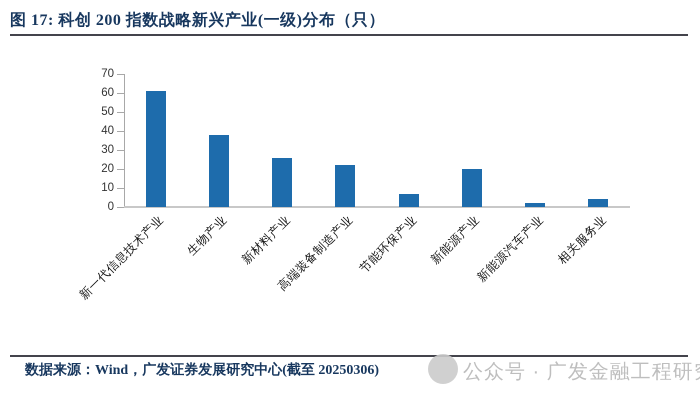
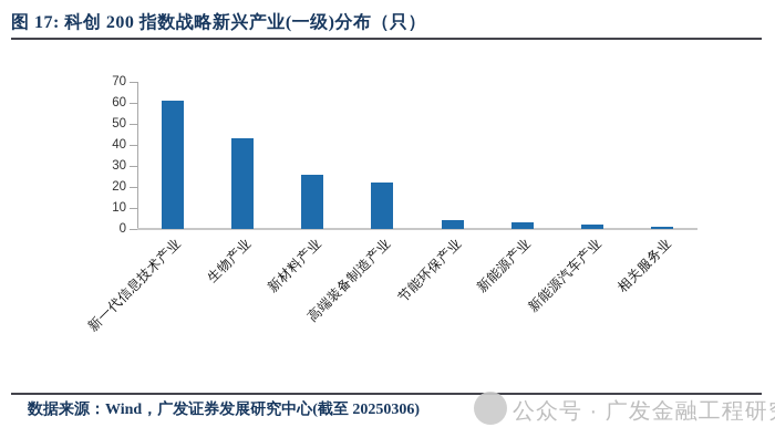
生物产业: 38 -> 43
节能环保产业: 7 -> 4
新能源产业: 20 -> 3
相关服务业: 4 -> 1
